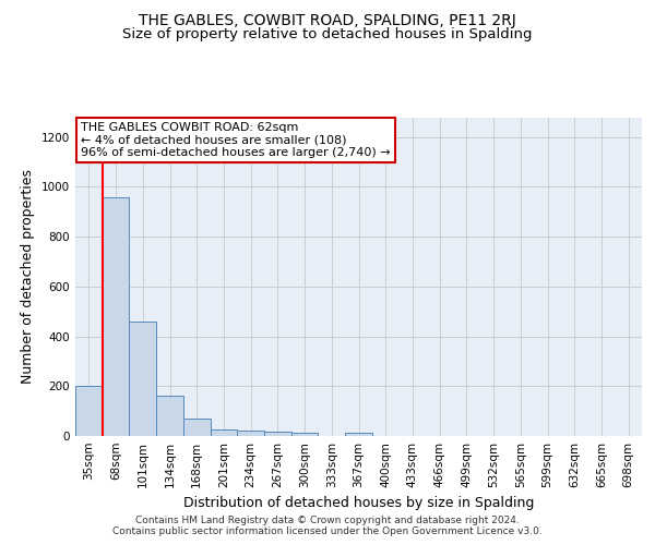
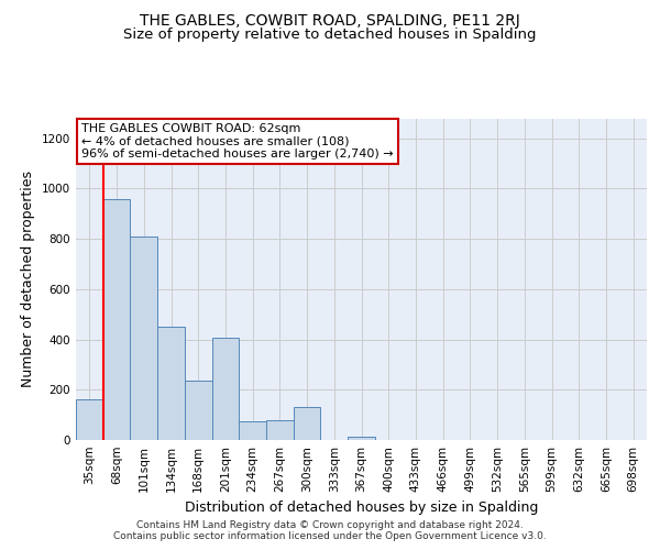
35sqm: 200 -> 160
101sqm: 460 -> 810
134sqm: 160 -> 450
168sqm: 70 -> 235
201sqm: 25 -> 405
234sqm: 20 -> 75
267sqm: 18 -> 80
300sqm: 12 -> 130
